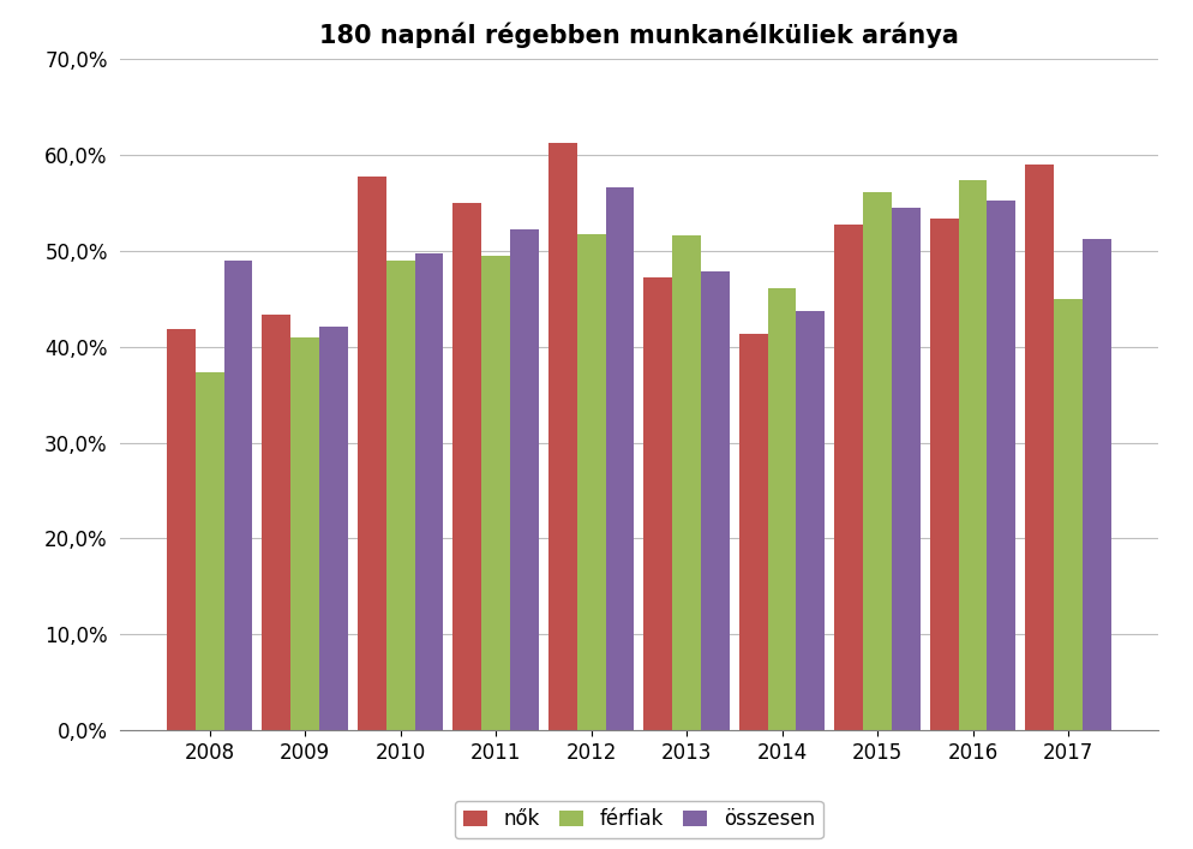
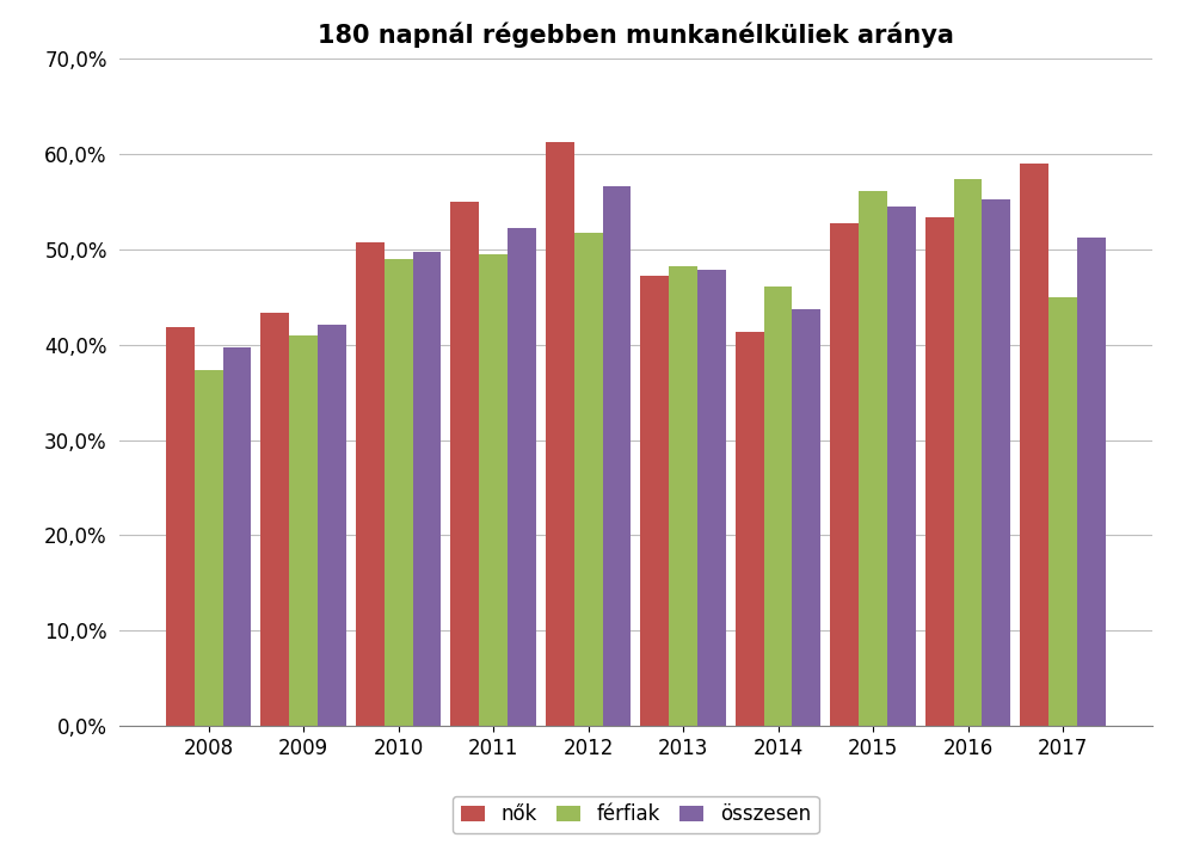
összesen/2008: 49,0% -> 39,7%
nők/2010: 57,8% -> 50,7%
férfiak/2013: 51,6% -> 48,3%
